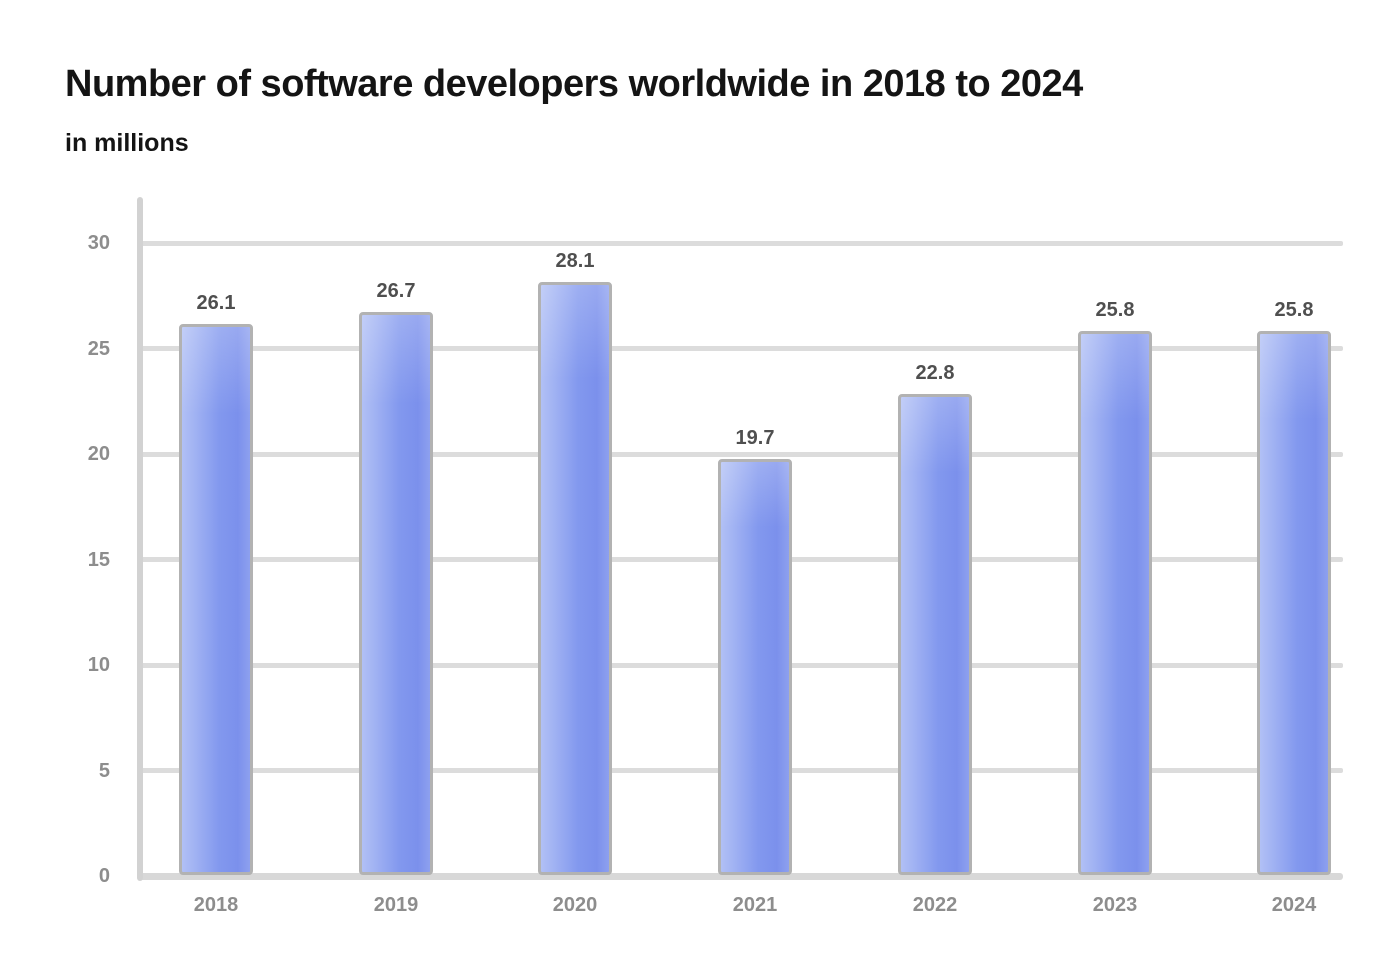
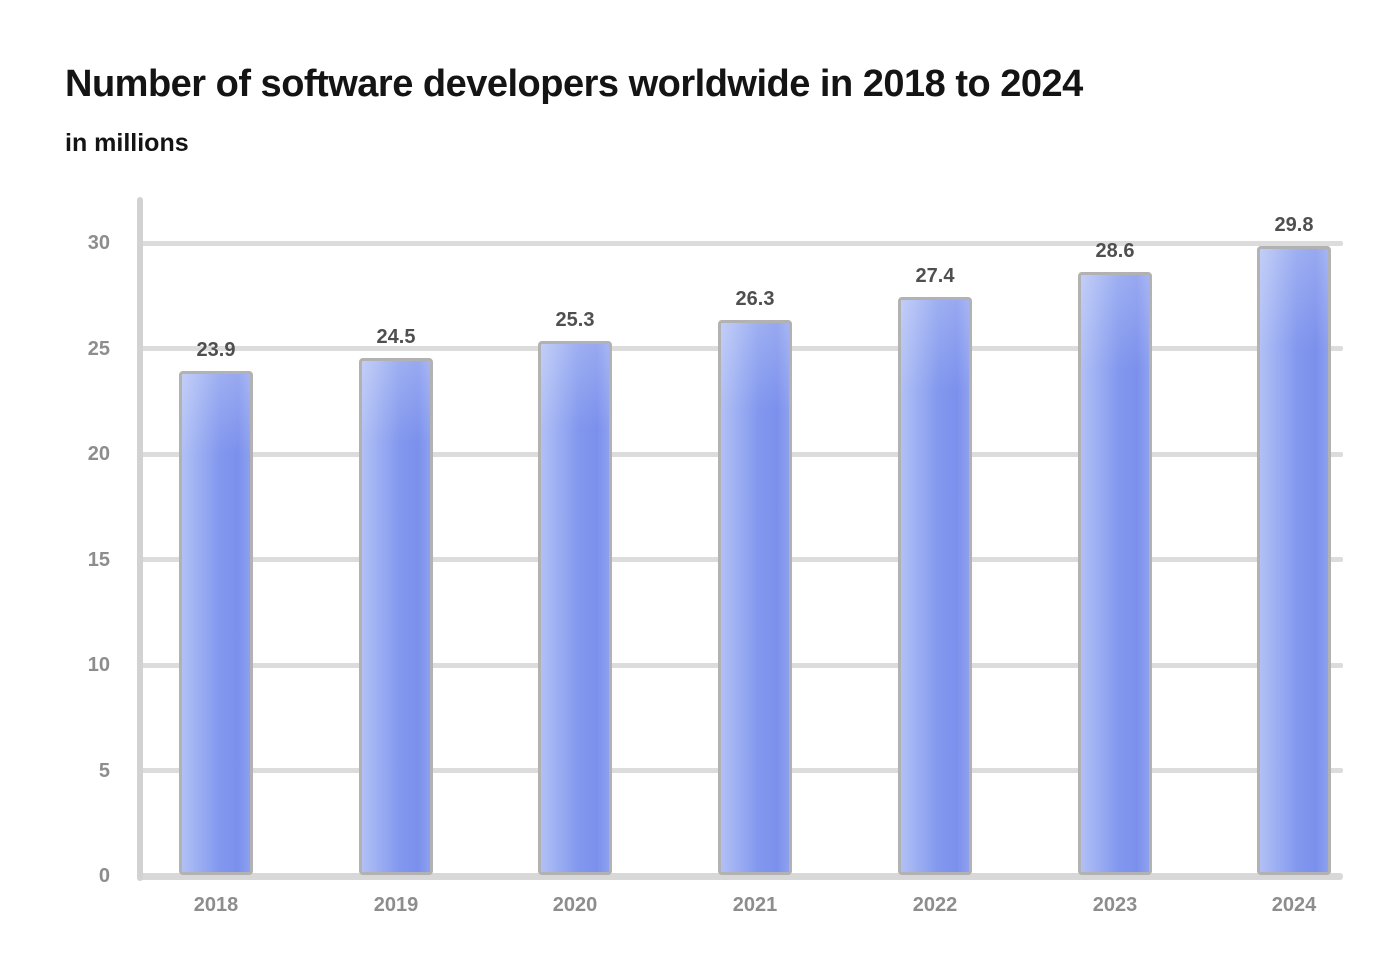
2018: 26.1 -> 23.9
2019: 26.7 -> 24.5
2020: 28.1 -> 25.3
2021: 19.7 -> 26.3
2022: 22.8 -> 27.4
2023: 25.8 -> 28.6
2024: 25.8 -> 29.8
